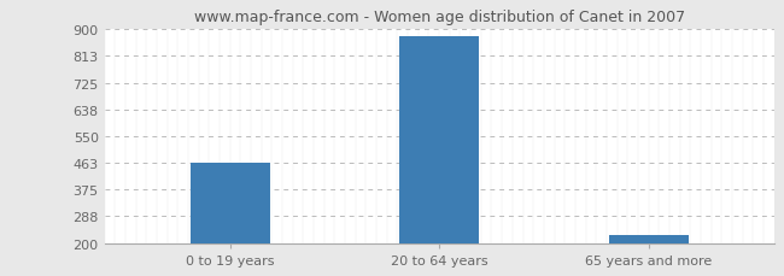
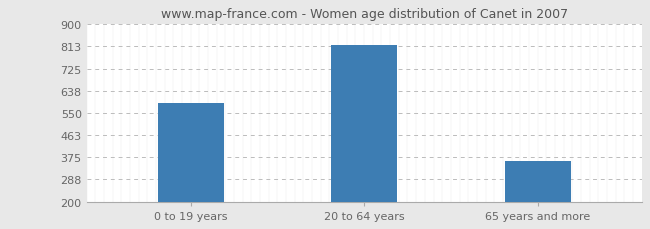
0 to 19 years: 463 -> 590
20 to 64 years: 878 -> 820
65 years and more: 228 -> 360
